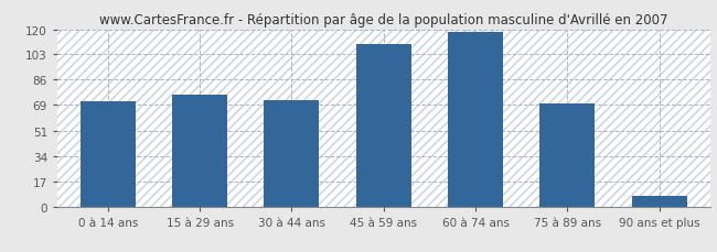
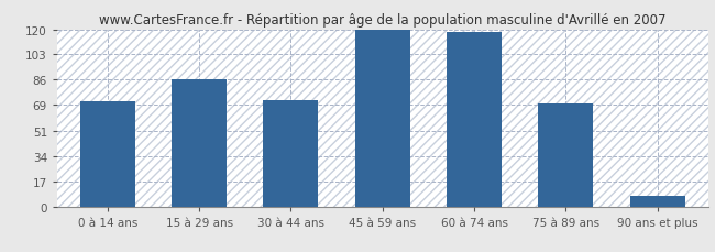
15 à 29 ans: 76 -> 86
45 à 59 ans: 110 -> 120
